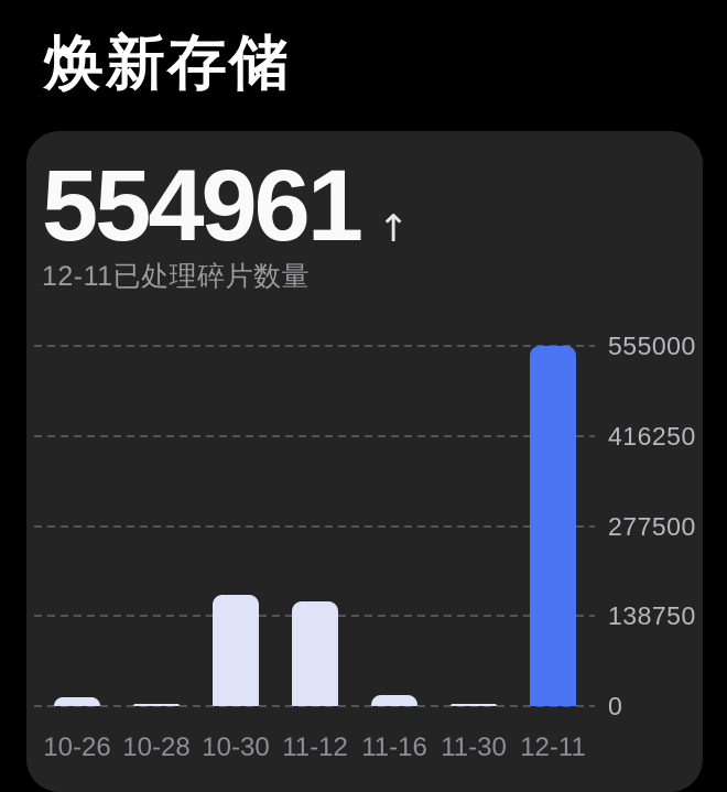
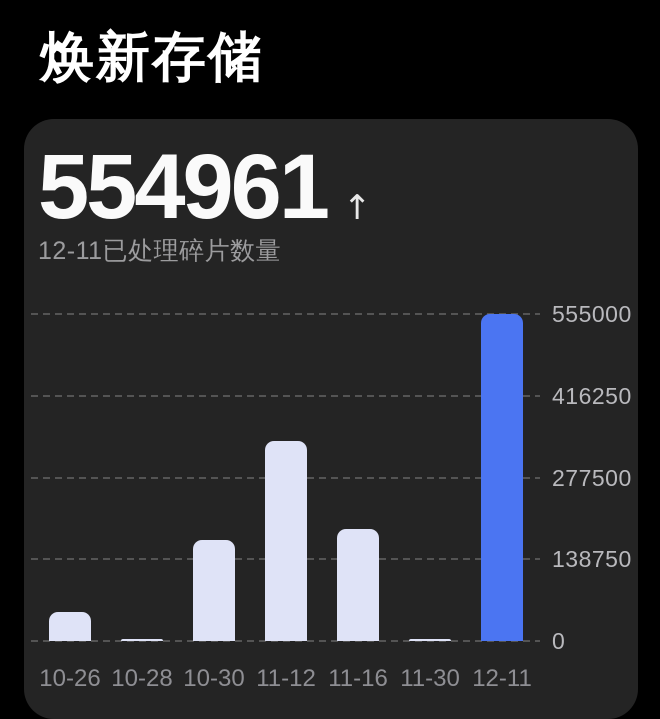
10-26: 10000 -> 50000
11-12: 160000 -> 340000
11-16: 20000 -> 190000
